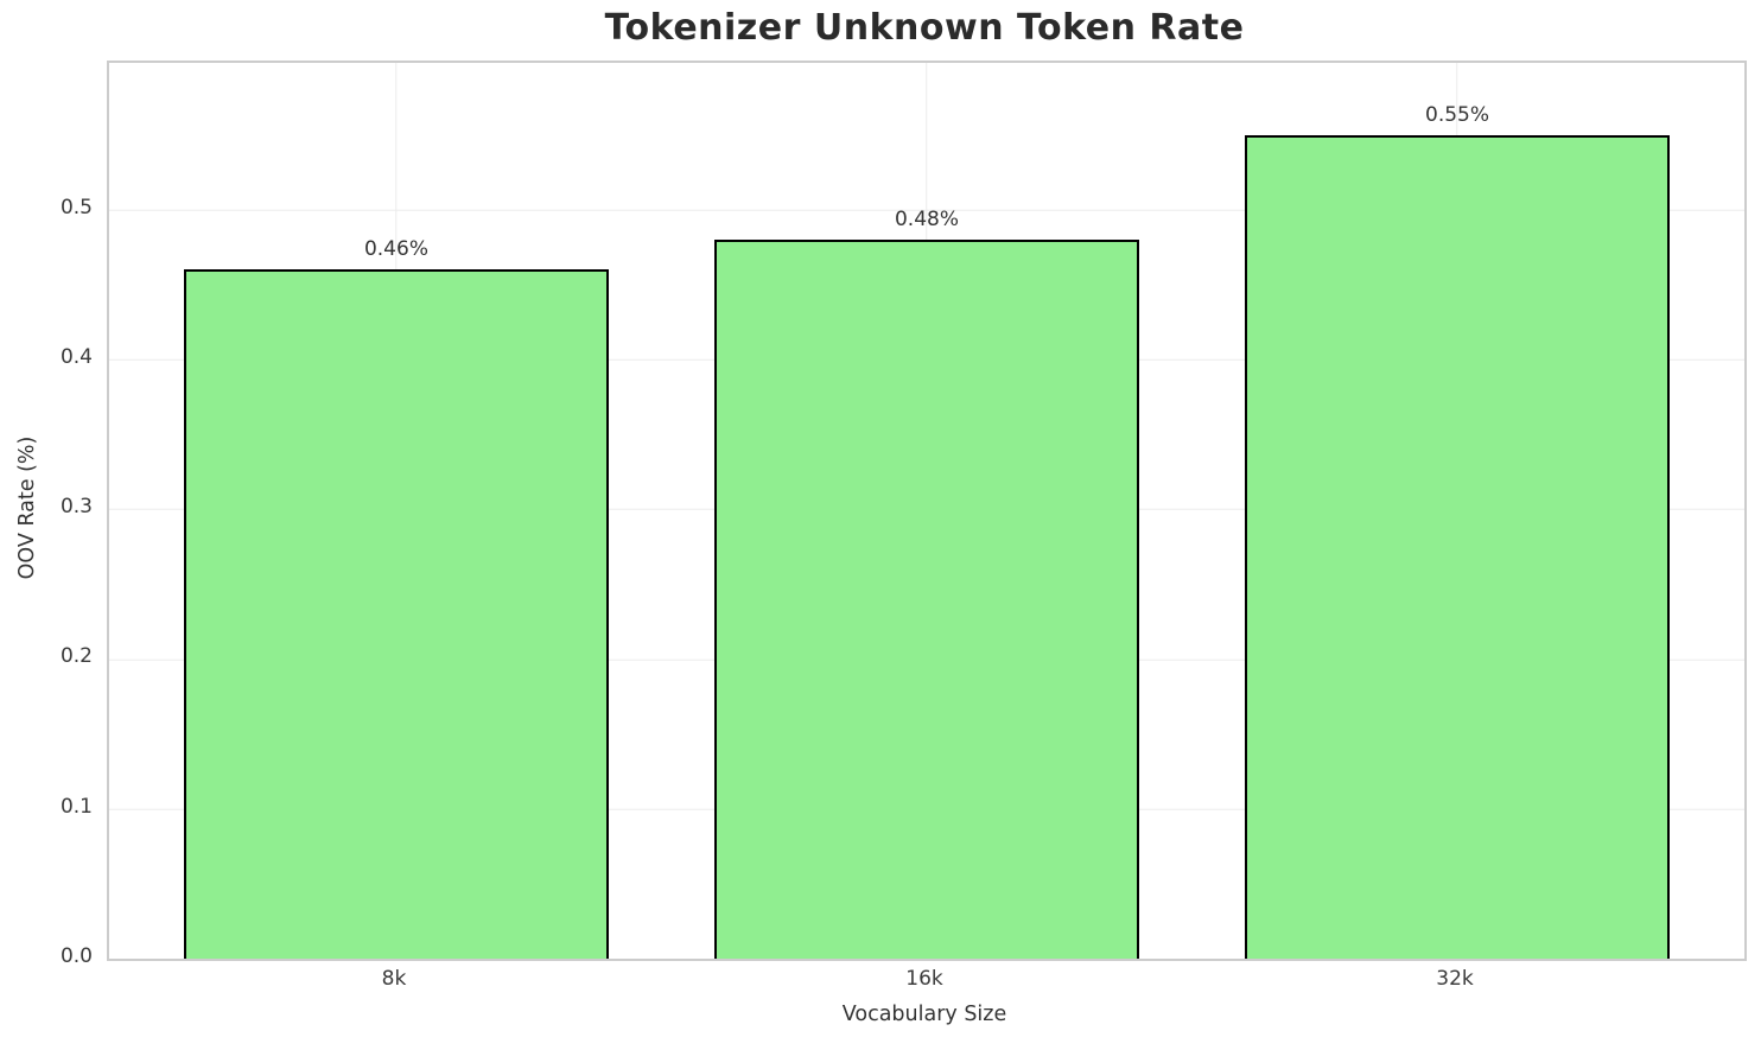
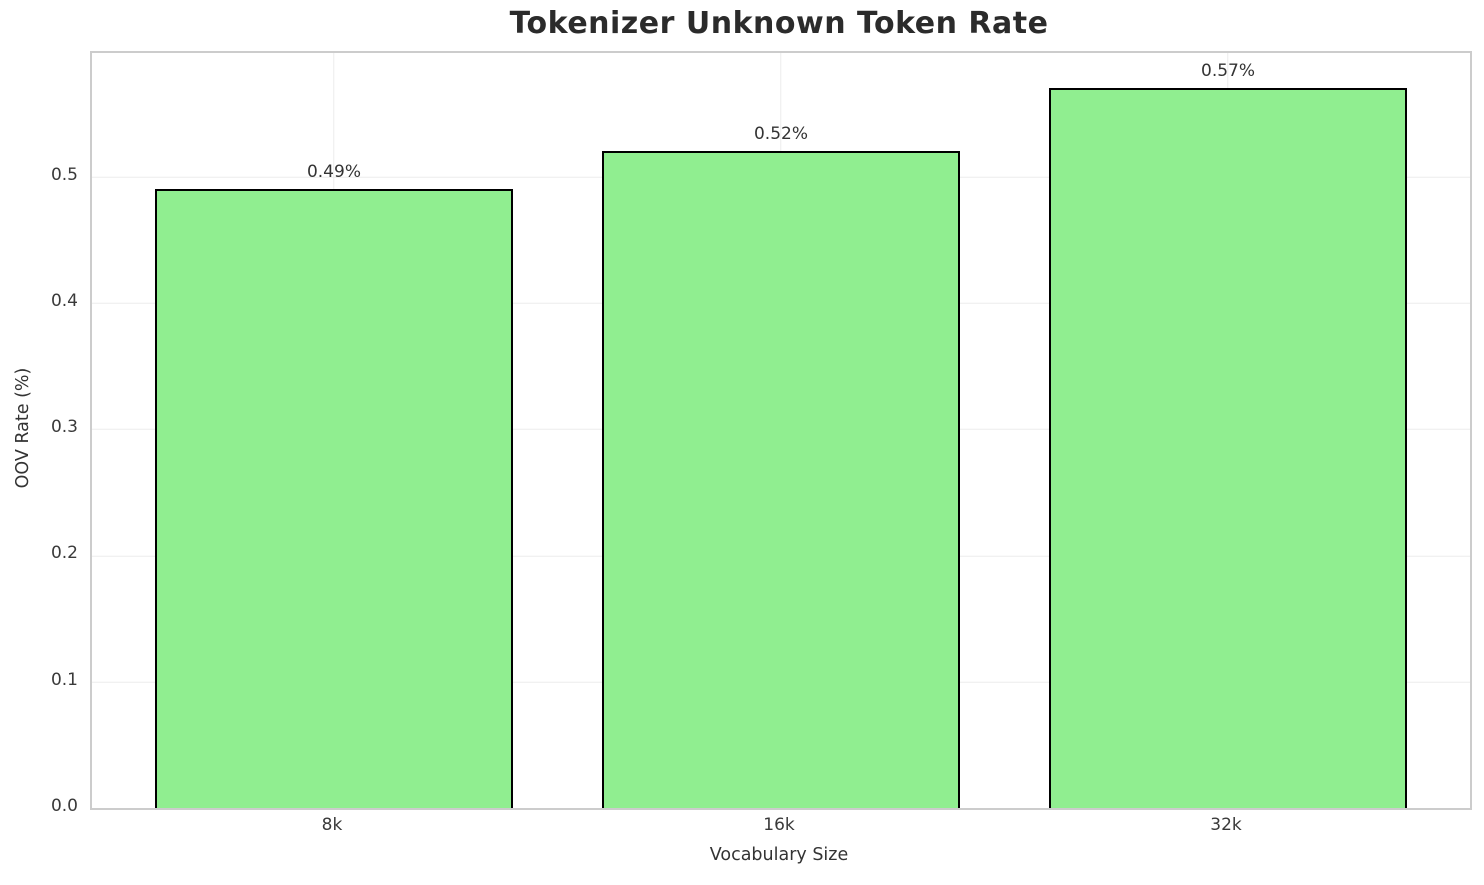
8k: 0.46% -> 0.49%
16k: 0.48% -> 0.52%
32k: 0.55% -> 0.57%
